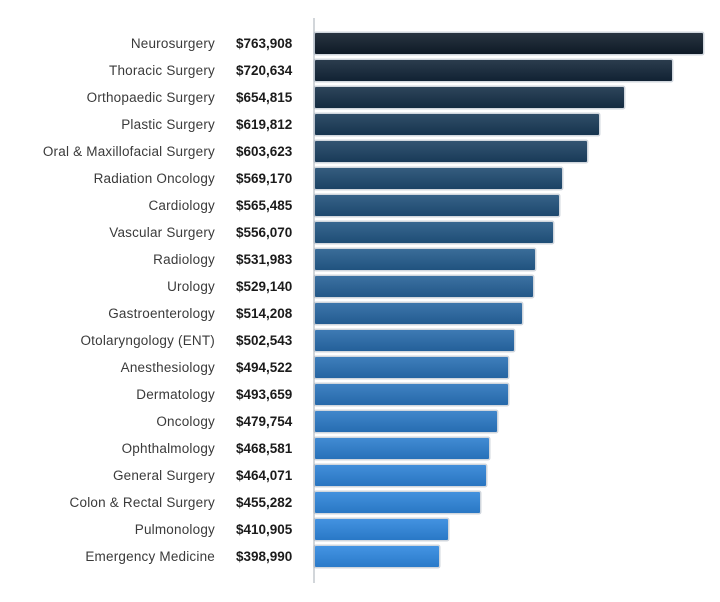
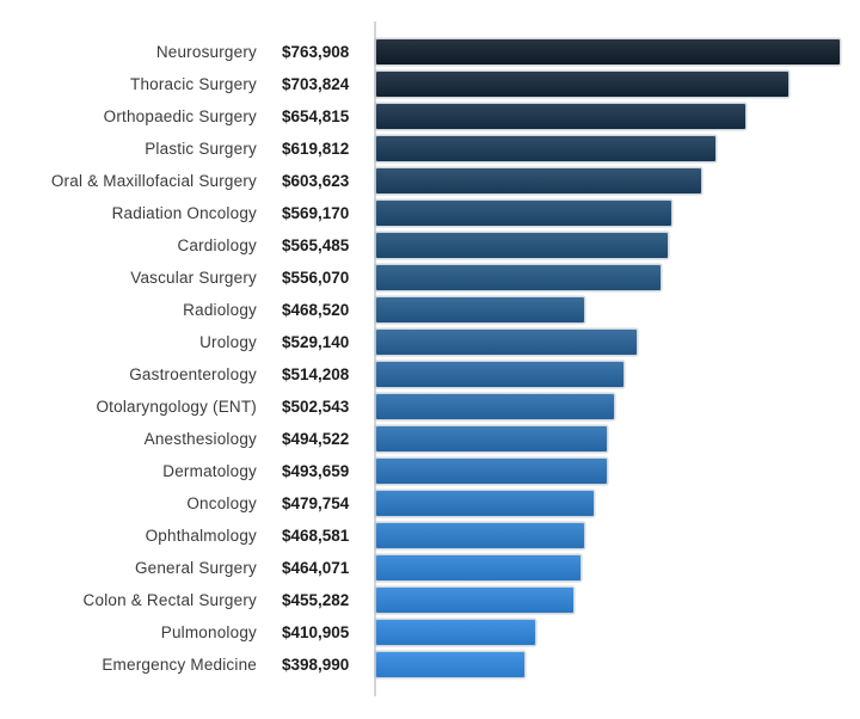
Thoracic Surgery: $720,634 -> $703,824
Radiology: $531,983 -> $468,520
